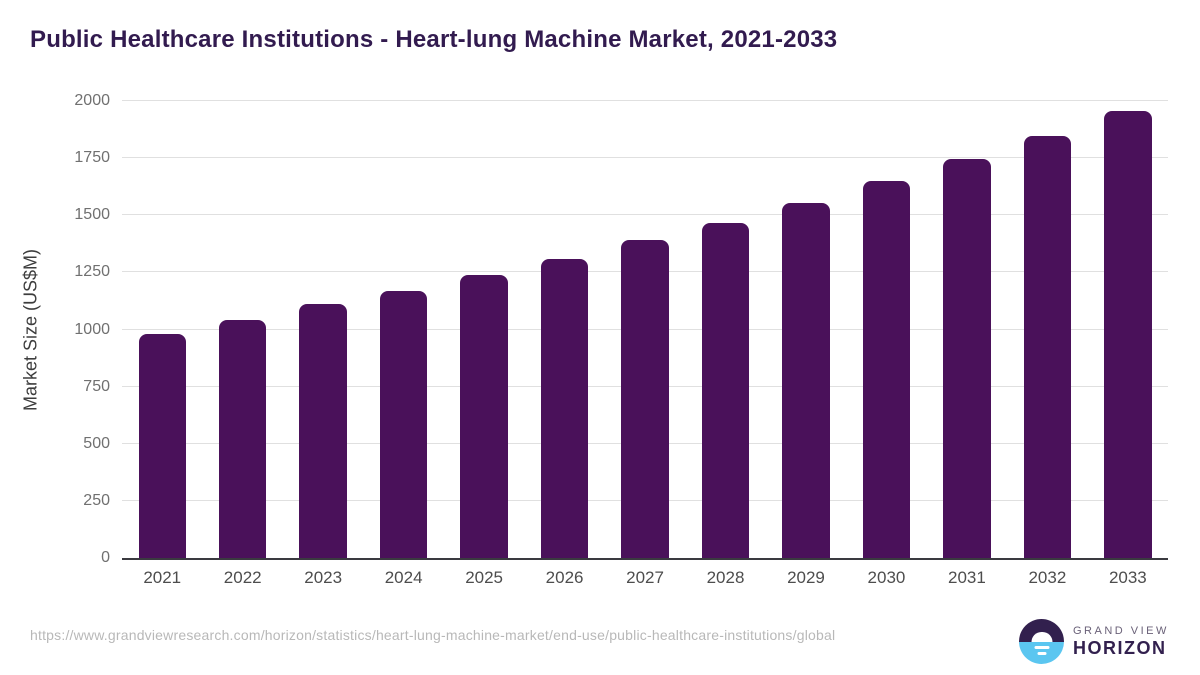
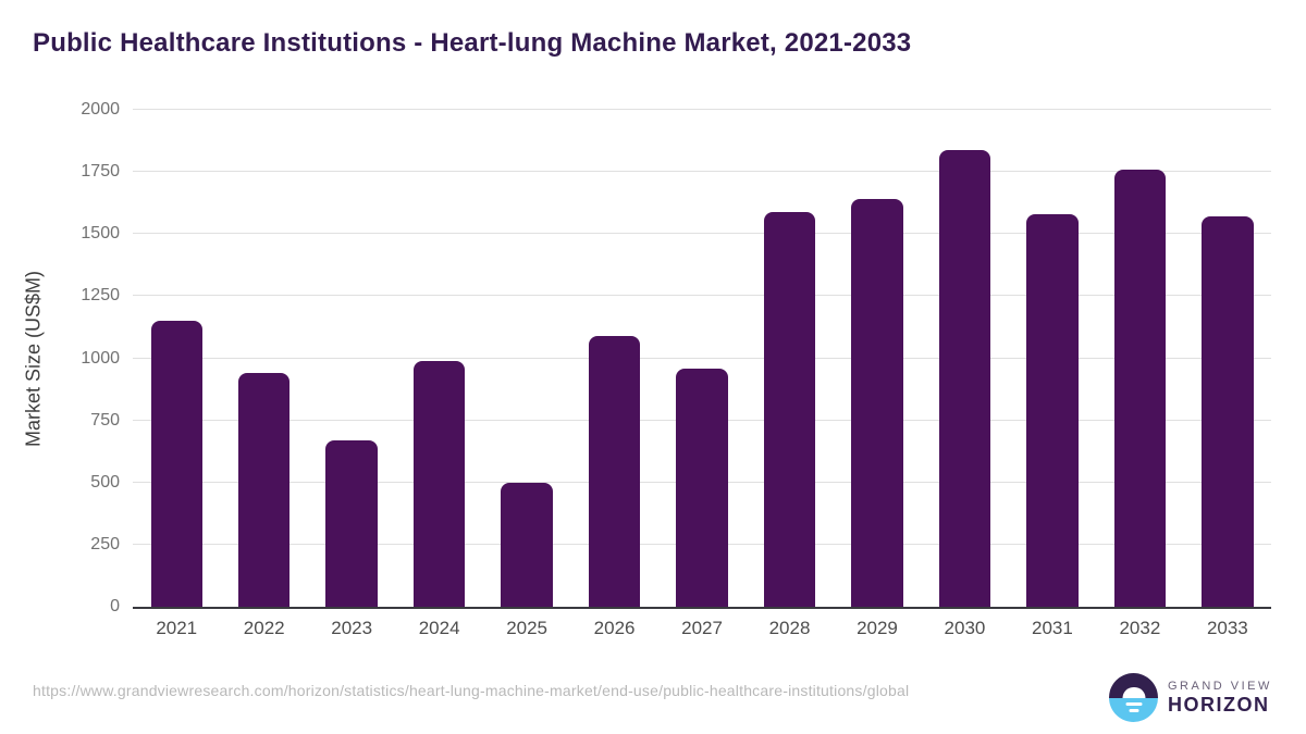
2021: 980 -> 1150
2022: 1040 -> 940
2023: 1110 -> 670
2024: 1170 -> 990
2025: 1240 -> 500
2026: 1310 -> 1090
2027: 1390 -> 960
2028: 1460 -> 1590
2029: 1560 -> 1640
2030: 1650 -> 1840
2031: 1740 -> 1580
2032: 1840 -> 1760
2033: 1960 -> 1570
